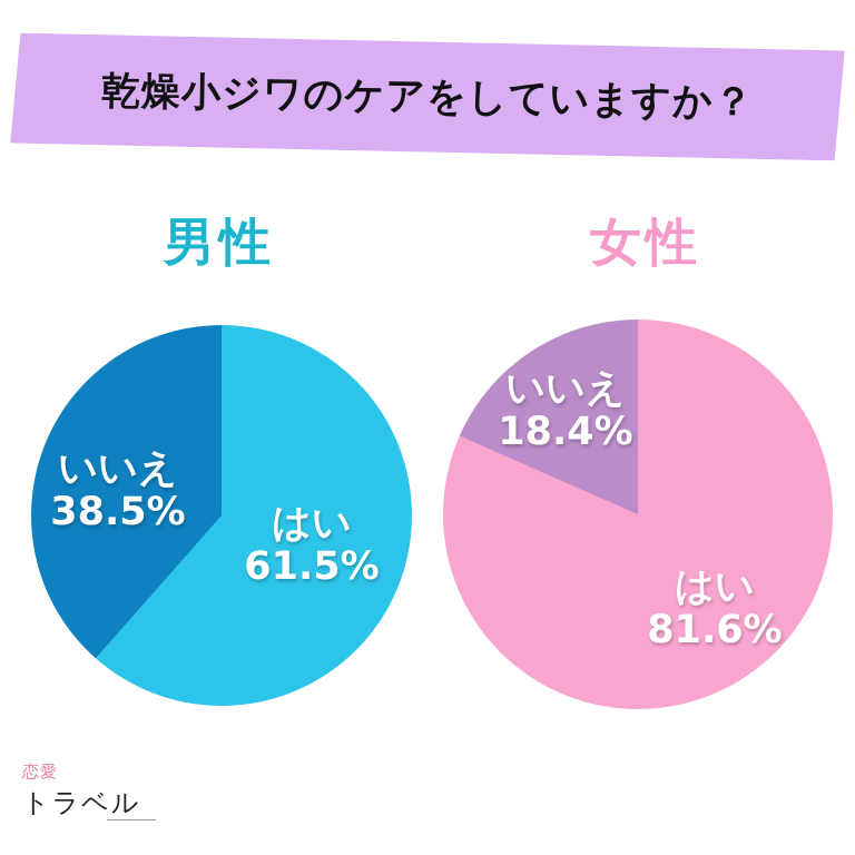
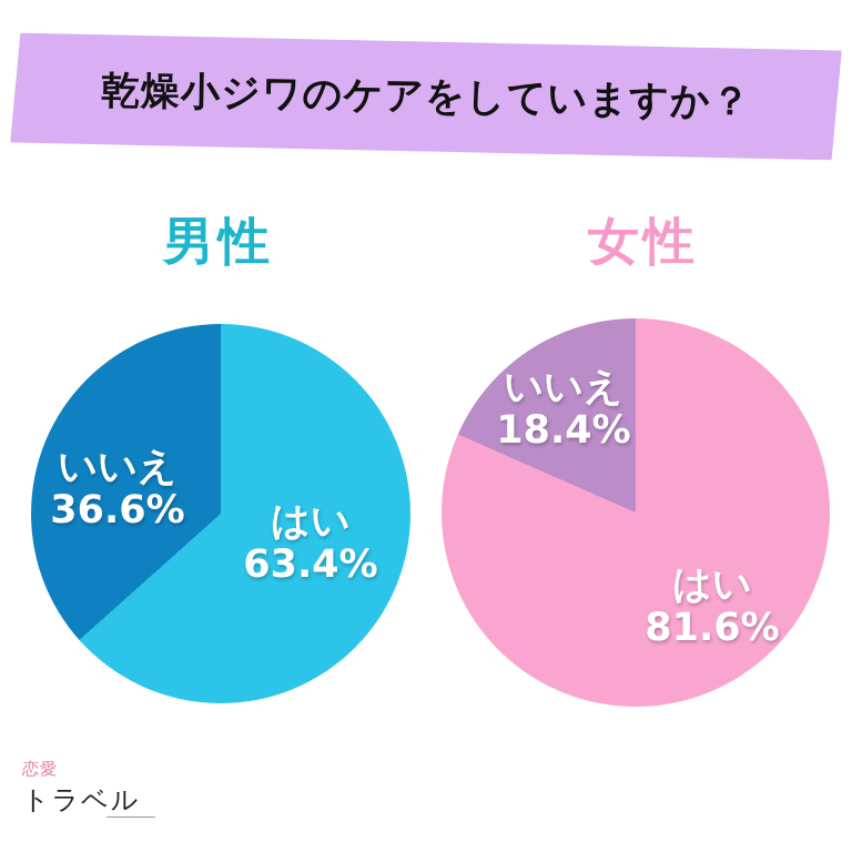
男性/はい: 61.5% -> 63.4%
男性/いいえ: 38.5% -> 36.6%
